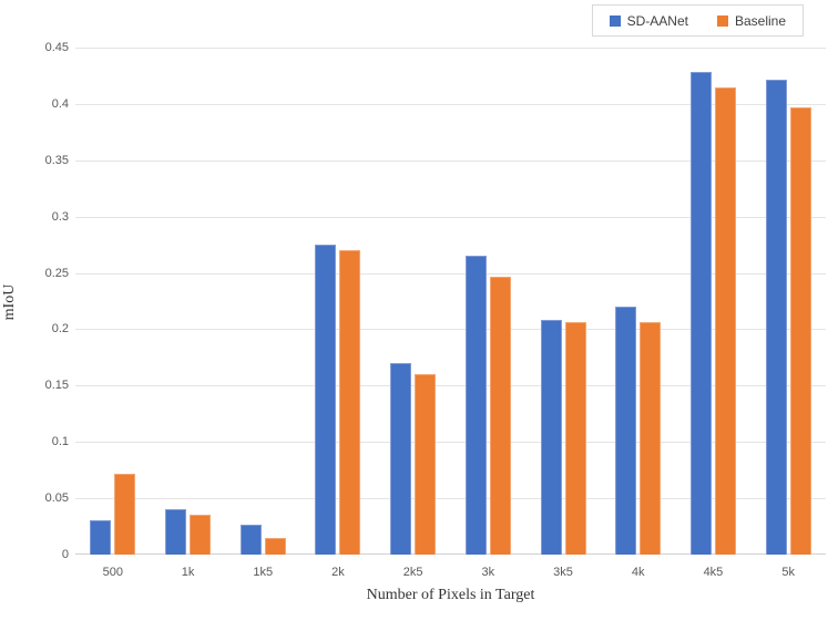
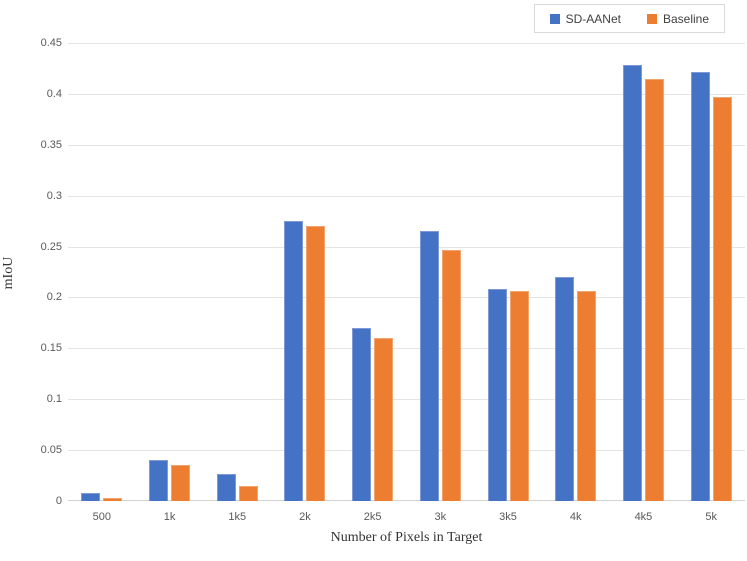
SD-AANet/500: 0.030 -> 0.008
Baseline/500: 0.072 -> 0.003
